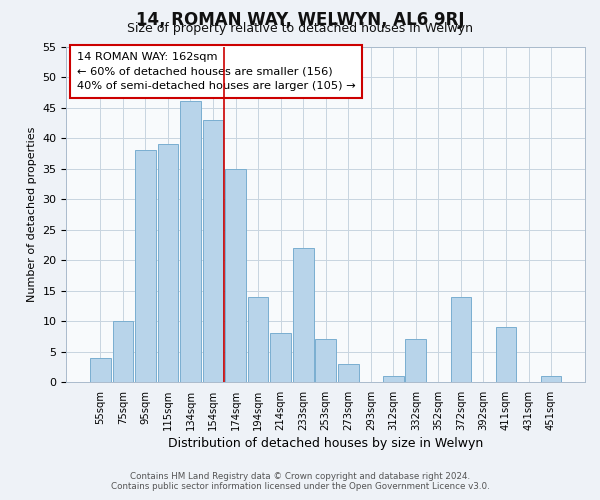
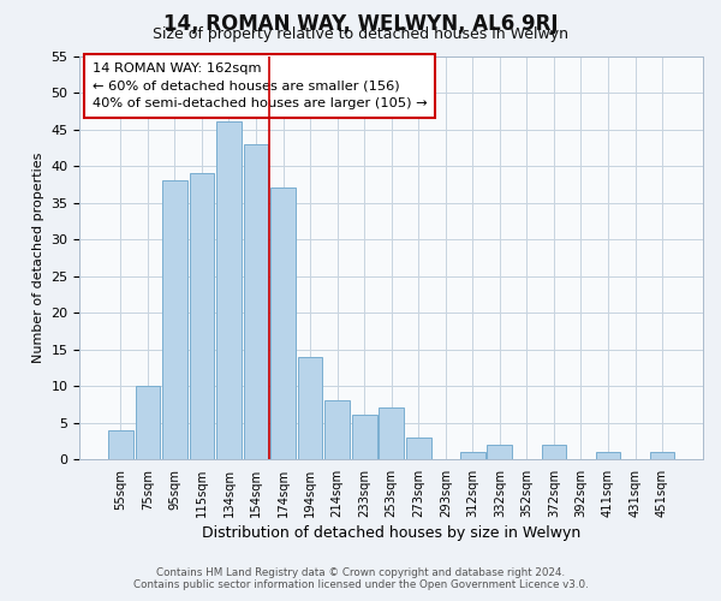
174sqm: 35 -> 37
233sqm: 22 -> 6
332sqm: 7 -> 2
372sqm: 14 -> 2
411sqm: 9 -> 1
